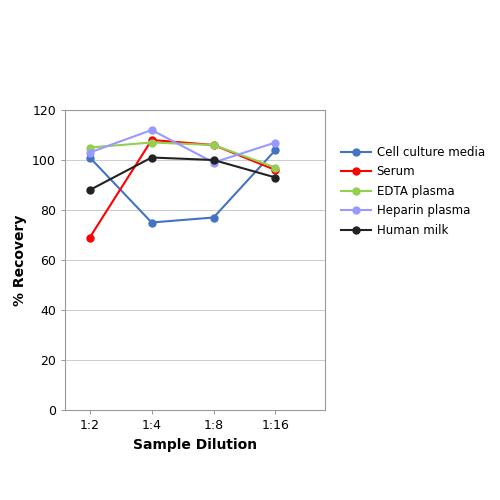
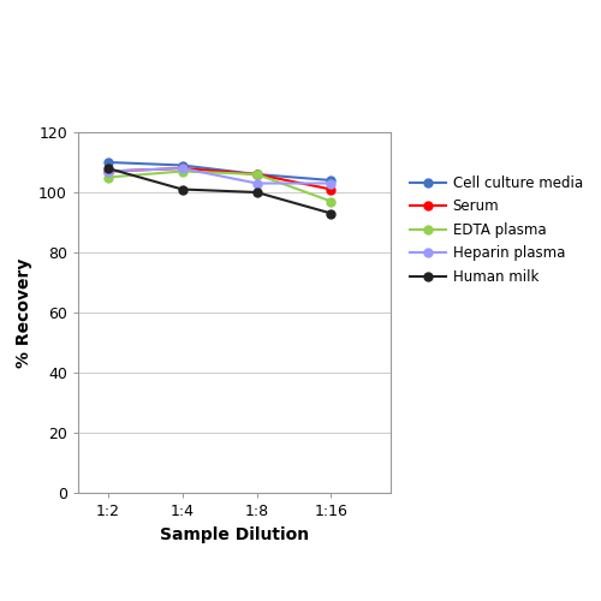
Cell culture media/1:2: 101 -> 110
Serum/1:2: 69 -> 107
Heparin plasma/1:2: 103 -> 107
Human milk/1:2: 88 -> 108
Cell culture media/1:4: 75 -> 109
Heparin plasma/1:4: 112 -> 108
Cell culture media/1:8: 77 -> 106
Heparin plasma/1:8: 99 -> 103
Serum/1:16: 96 -> 101
Heparin plasma/1:16: 107 -> 103
